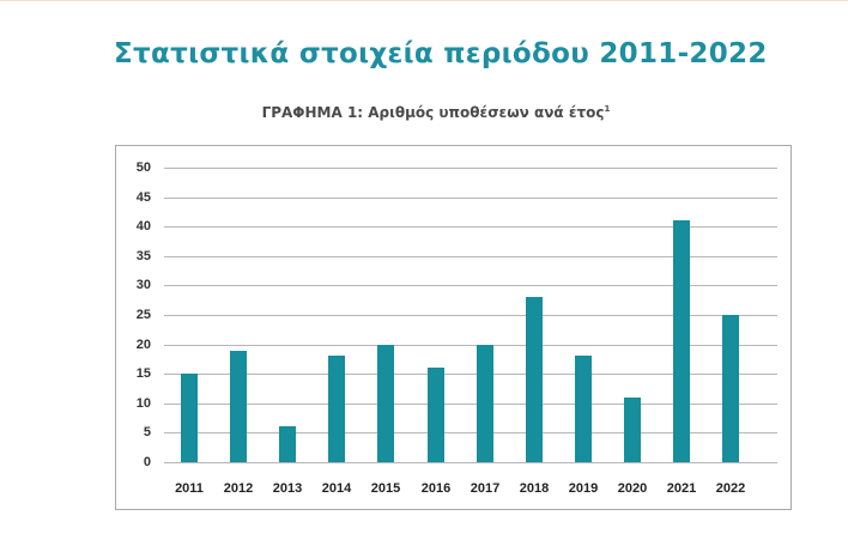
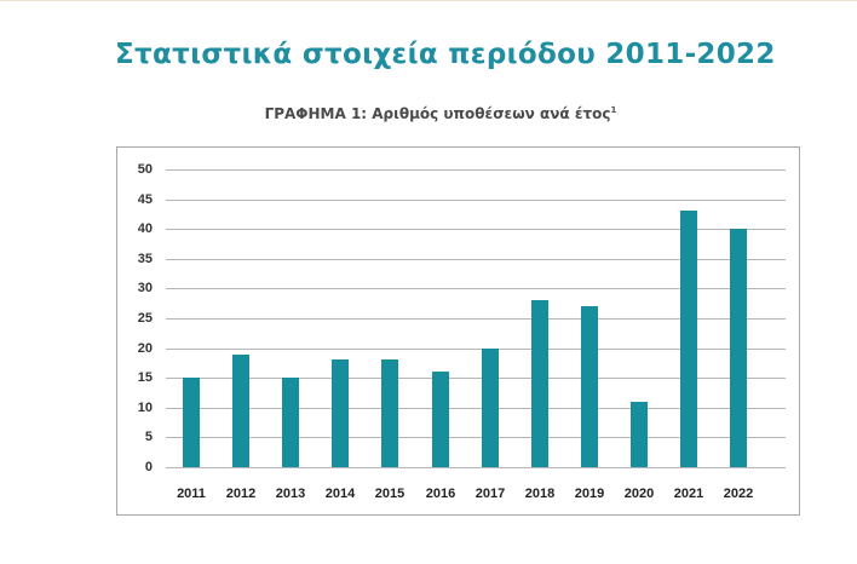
2013: 6 -> 15
2015: 20 -> 18
2019: 18 -> 27
2021: 41 -> 43
2022: 25 -> 40
